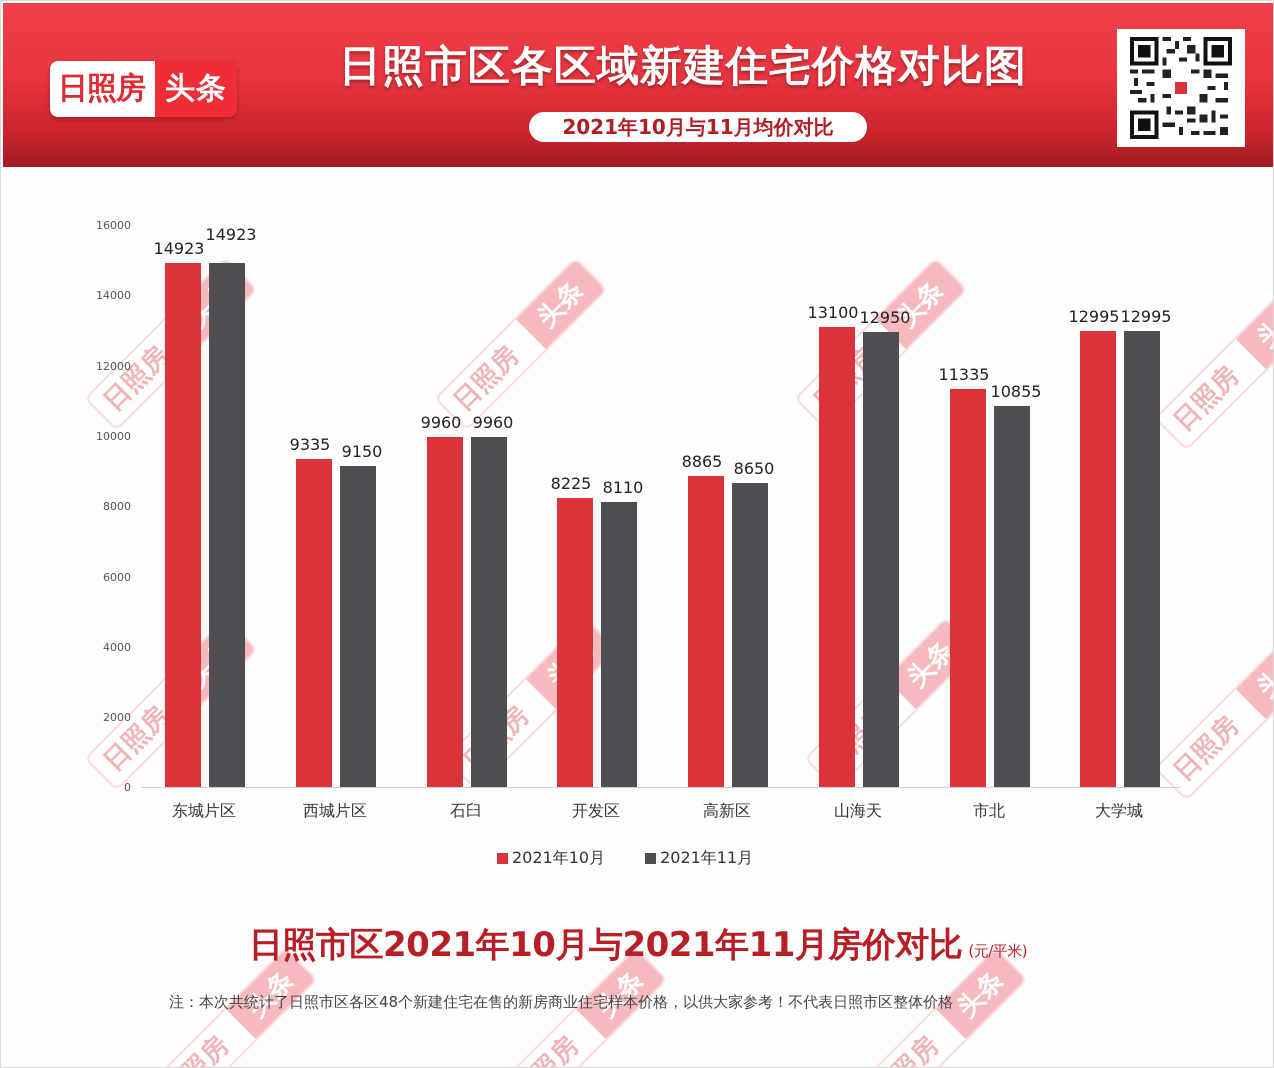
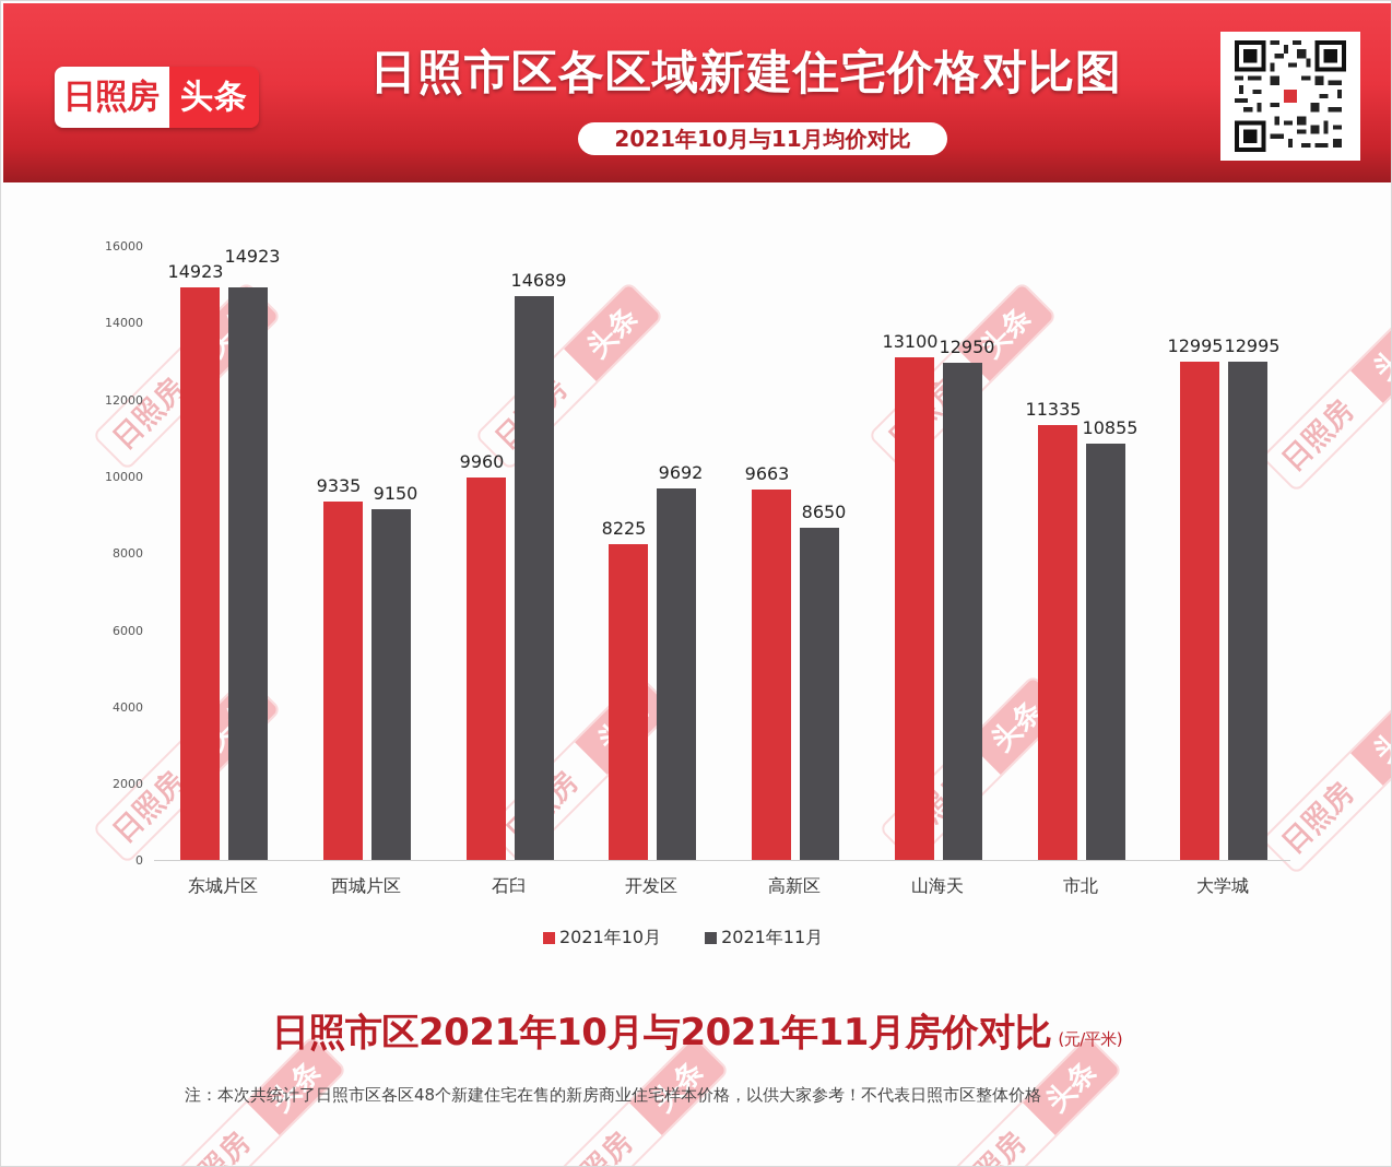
2021年11月/石臼: 9960 -> 14689
2021年11月/开发区: 8110 -> 9692
2021年10月/高新区: 8865 -> 9663
